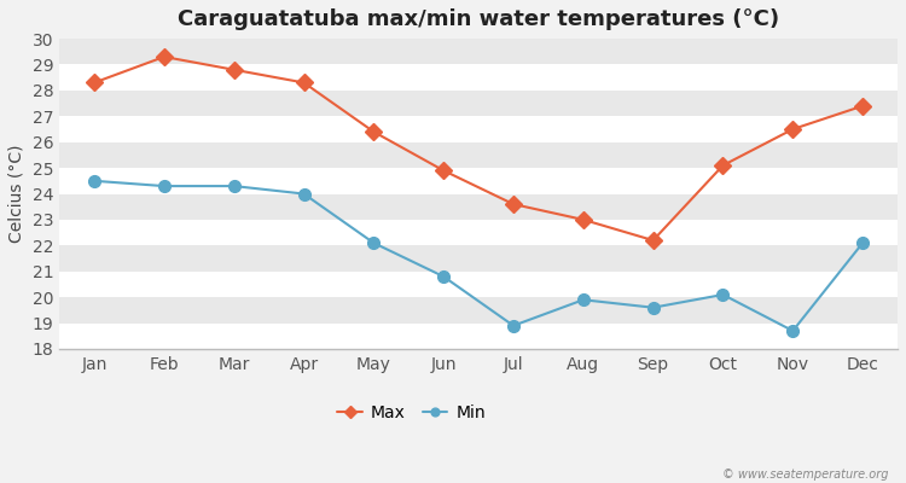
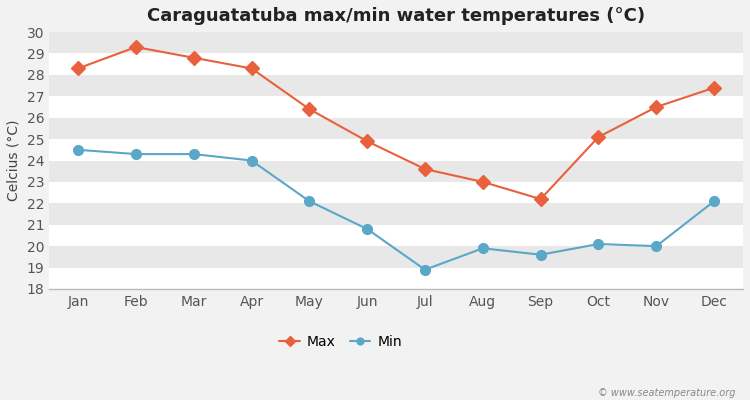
Min/Nov: 18.7 -> 20.0
